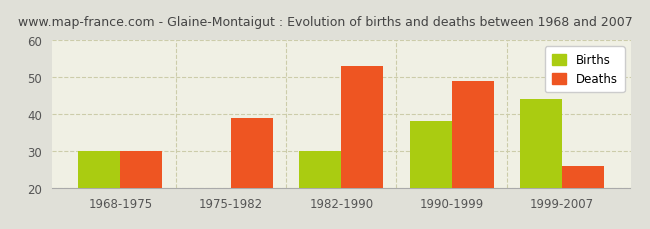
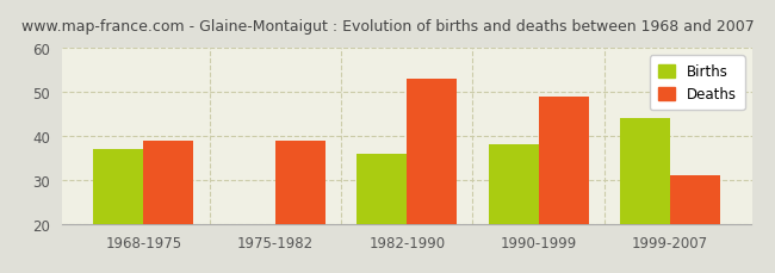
Births/1968-1975: 30 -> 37
Deaths/1968-1975: 30 -> 39
Births/1982-1990: 30 -> 36
Deaths/1999-2007: 26 -> 31
